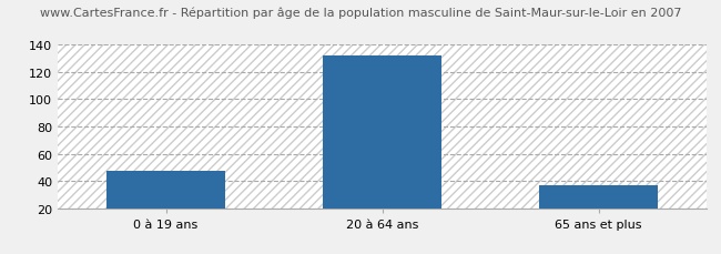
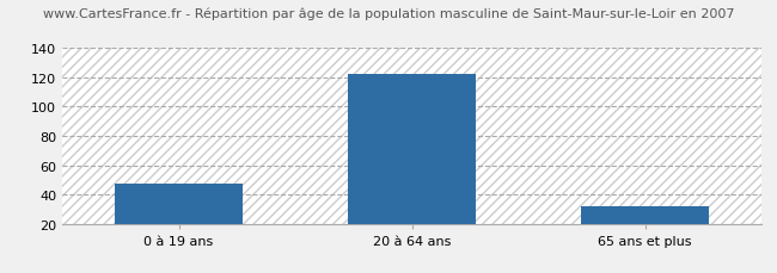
20 à 64 ans: 132 -> 122
65 ans et plus: 37 -> 32
